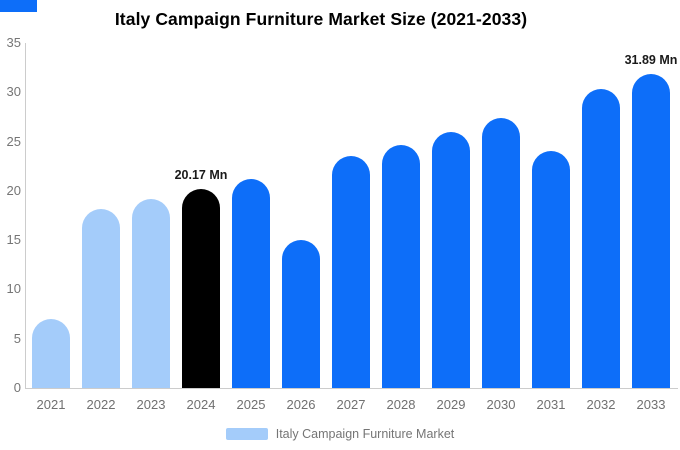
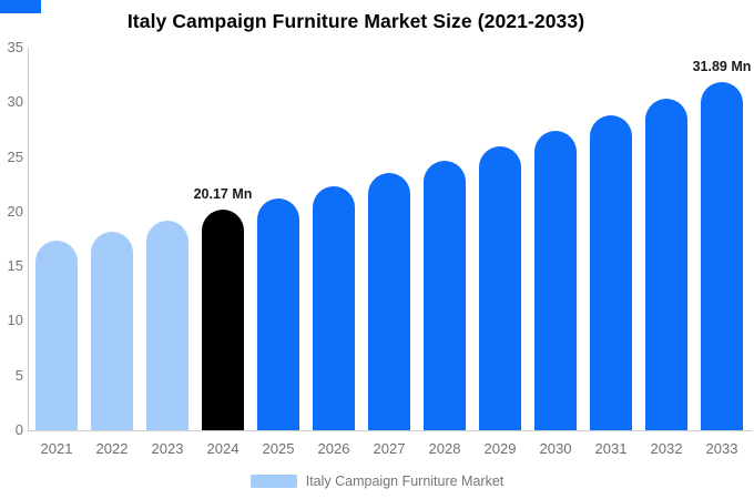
2021: 7 -> 17
2026: 15 -> 22
2031: 24 -> 29
